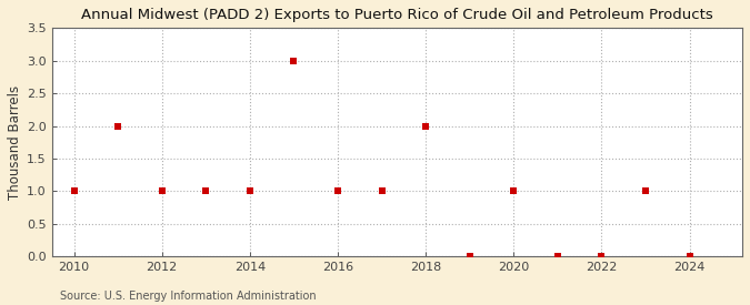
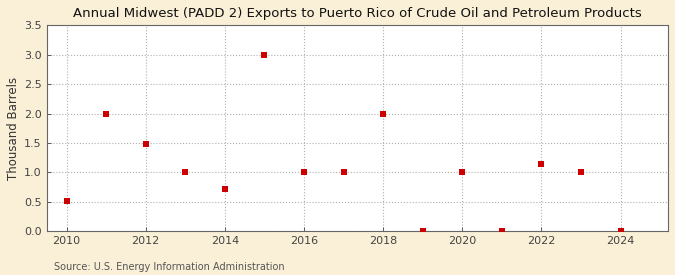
2010: 1.00 -> 0.52
2012: 1.00 -> 1.48
2014: 1.00 -> 0.72
2022: 0.01 -> 1.14
